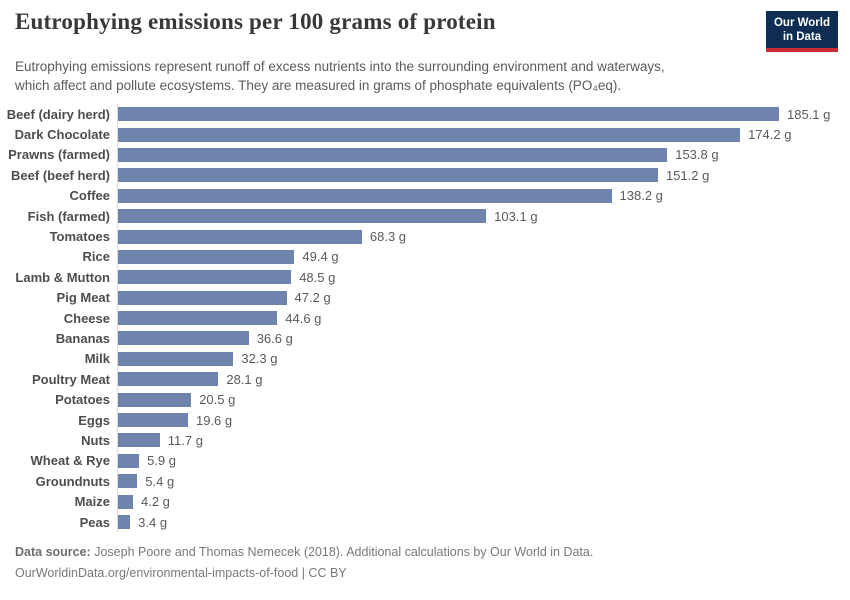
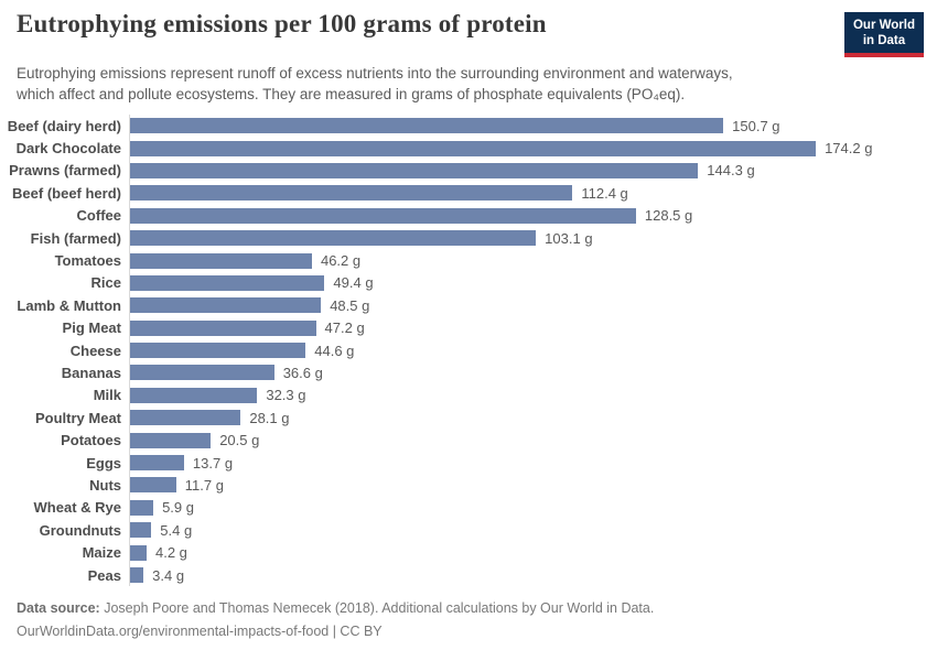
Beef (dairy herd): 185.1 -> 150.7
Prawns (farmed): 153.8 -> 144.3
Beef (beef herd): 151.2 -> 112.4
Coffee: 138.2 -> 128.5
Tomatoes: 68.3 -> 46.2
Eggs: 19.6 -> 13.7
